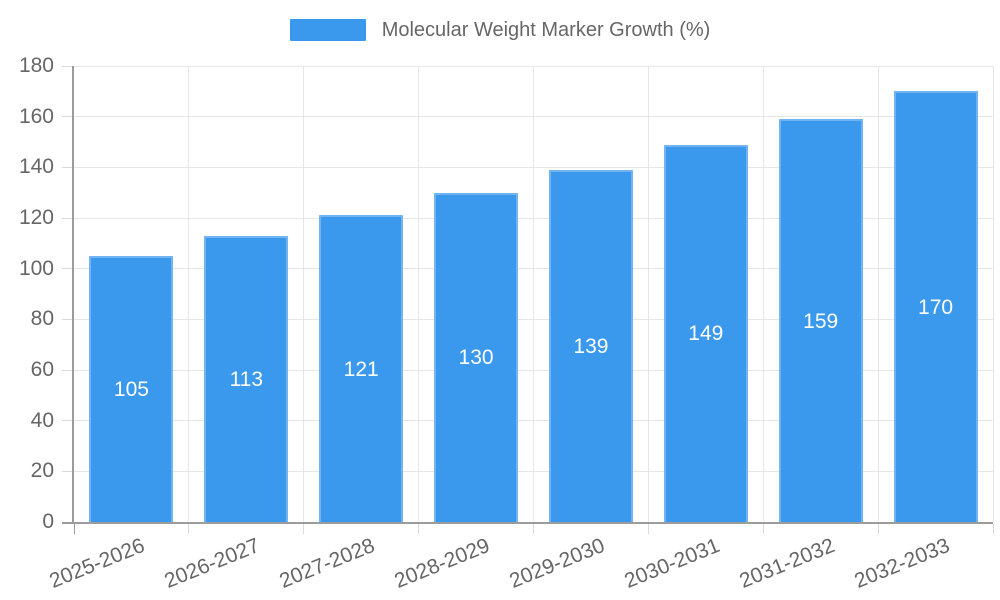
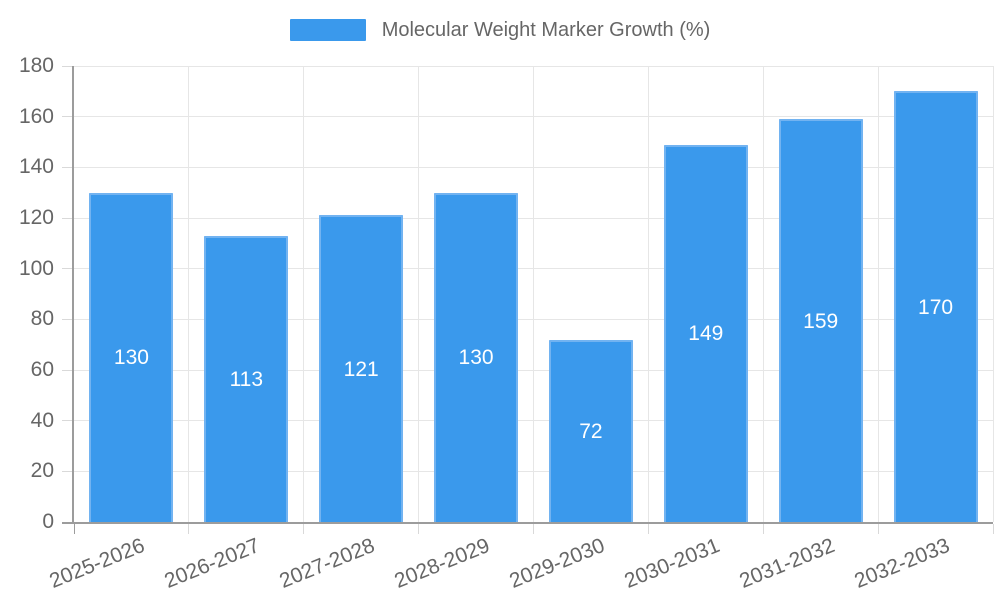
2025-2026: 105 -> 130
2029-2030: 139 -> 72
